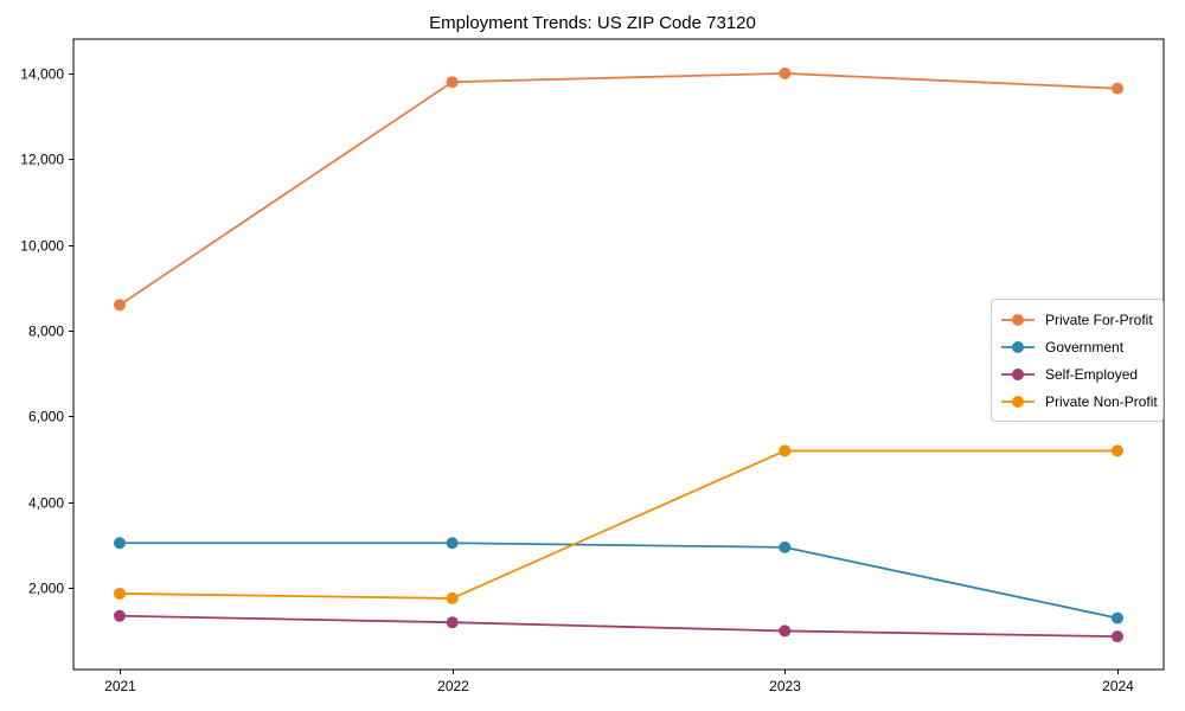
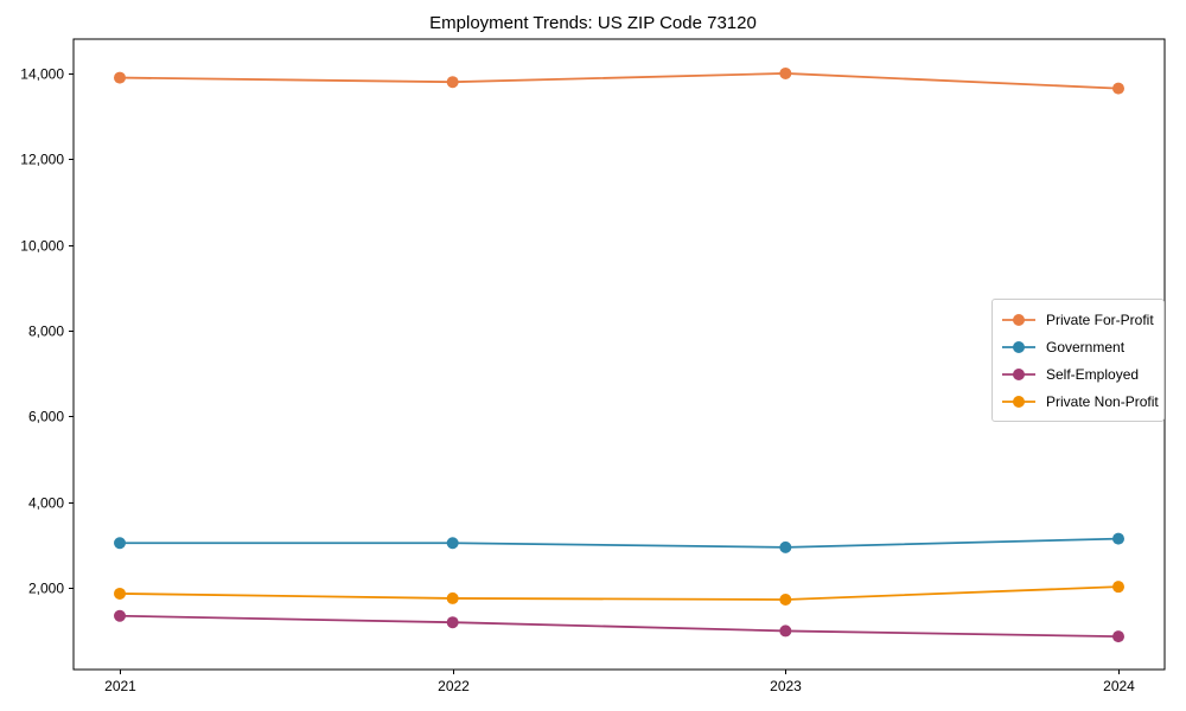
Private For-Profit/2021: 8600 -> 13900
Private Non-Profit/2023: 5200 -> 1700
Government/2024: 1300 -> 3200
Private Non-Profit/2024: 5200 -> 2000
